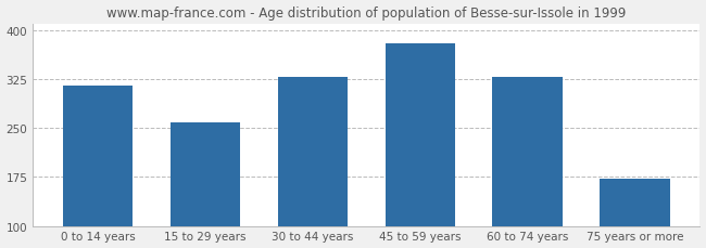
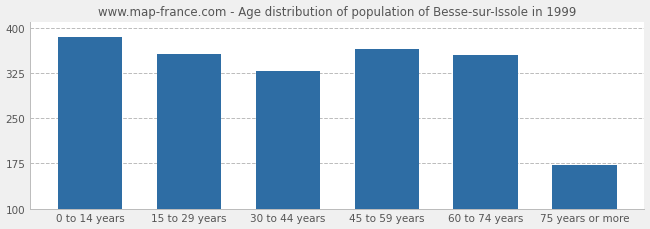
0 to 14 years: 315 -> 384
15 to 29 years: 258 -> 356
45 to 59 years: 380 -> 364
60 to 74 years: 328 -> 354
